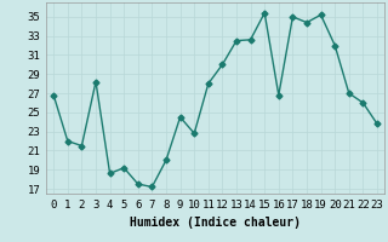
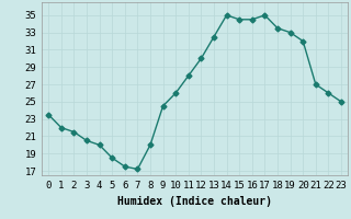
0: 26.8 -> 23.5
3: 28.2 -> 20.5
4: 18.6 -> 20.0
5: 19.2 -> 18.5
10: 22.8 -> 26.0
14: 32.6 -> 35.0
15: 35.4 -> 34.5
16: 26.8 -> 34.5
18: 34.4 -> 33.5
19: 35.2 -> 33.0
23: 23.8 -> 25.0
